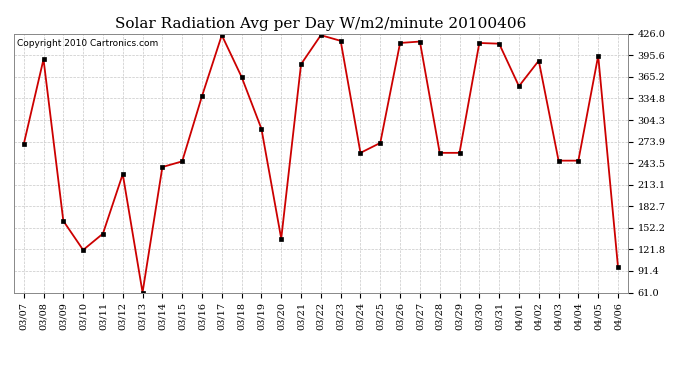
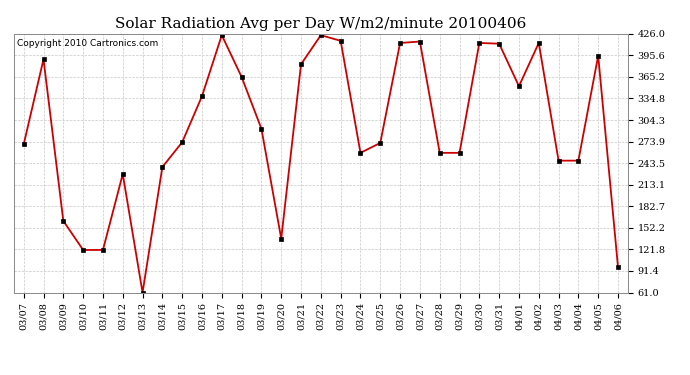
03/11: 144 -> 121
03/15: 246 -> 273
04/02: 388 -> 413
